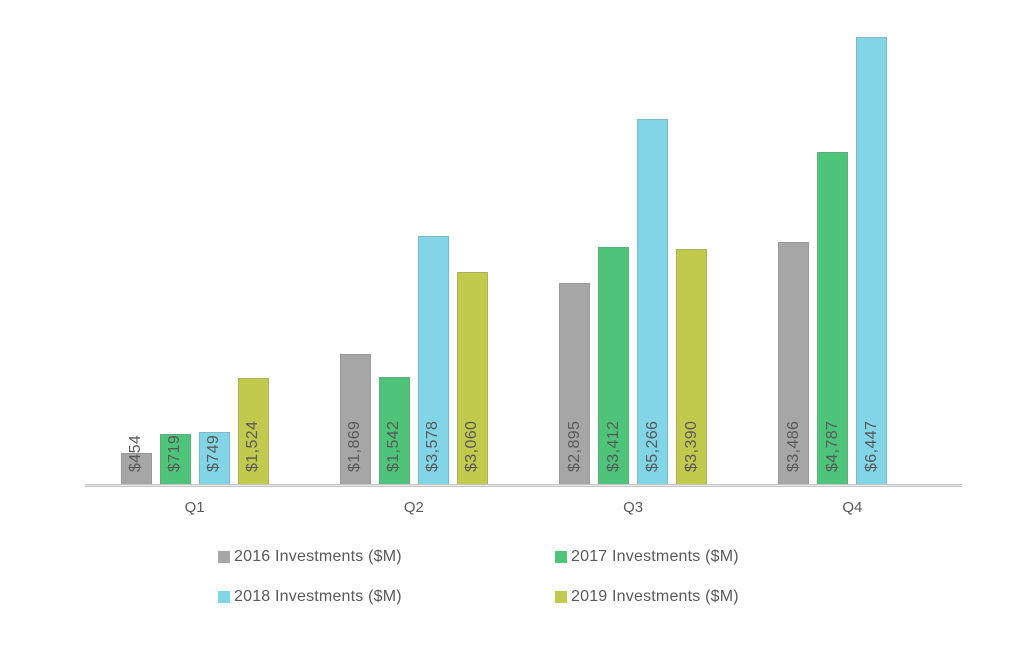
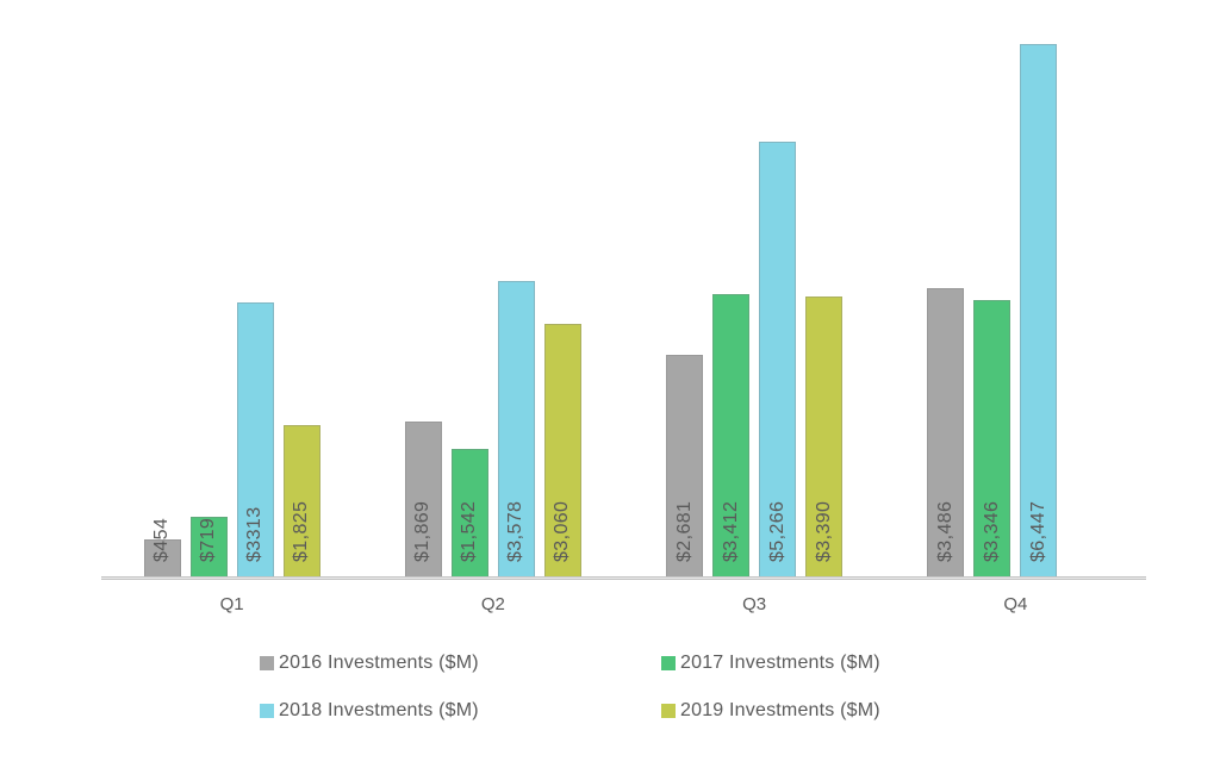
2018 Investments ($M)/Q1: $749 -> $3313
2019 Investments ($M)/Q1: $1,524 -> $1,825
2016 Investments ($M)/Q3: $2,895 -> $2,681
2017 Investments ($M)/Q4: $4,787 -> $3,346
